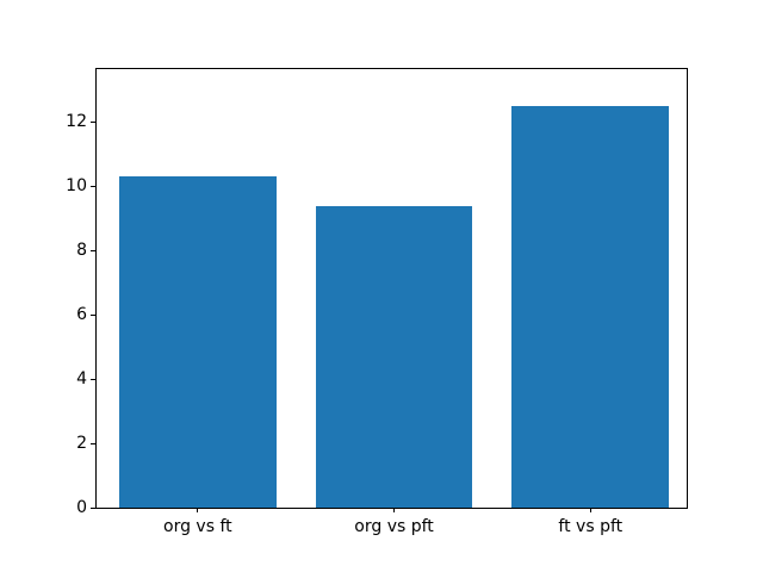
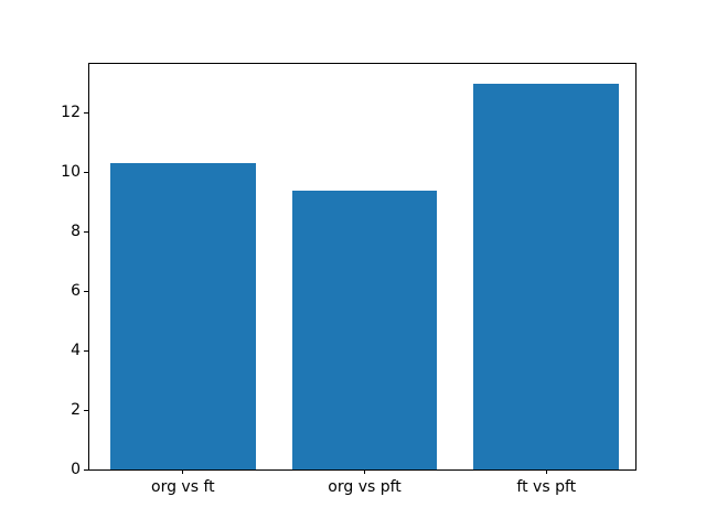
ft vs pft: 12.5 -> 13.0
